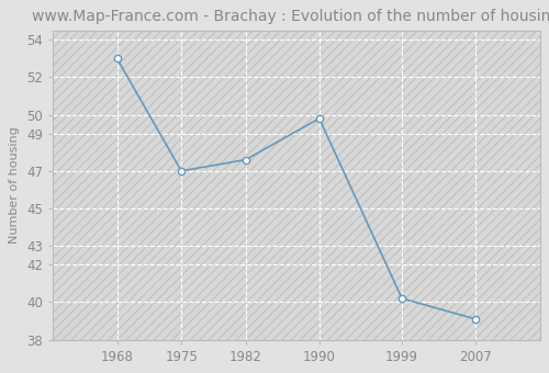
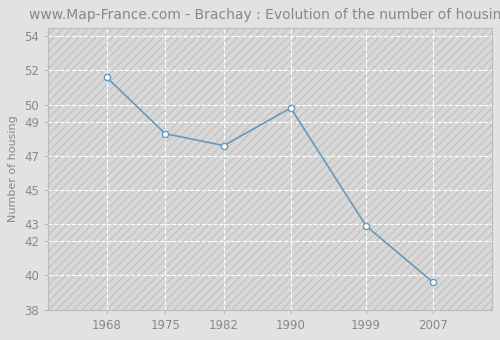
1968: 53.0 -> 51.6
1975: 47.0 -> 48.3
1999: 40.2 -> 42.9
2007: 39.1 -> 39.6
